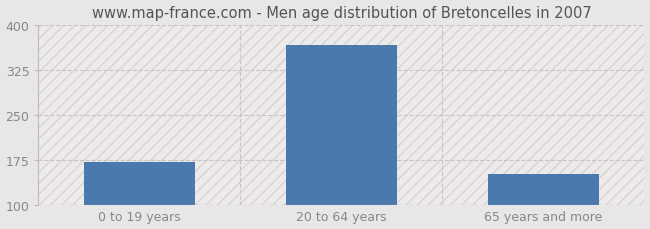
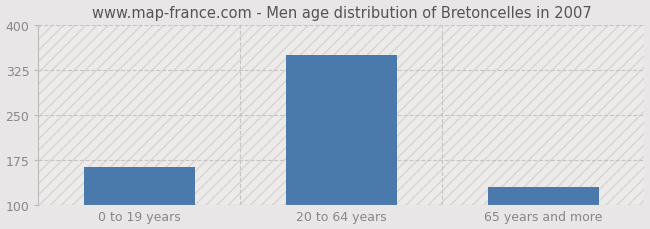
0 to 19 years: 172 -> 163
20 to 64 years: 366 -> 350
65 years and more: 152 -> 130
